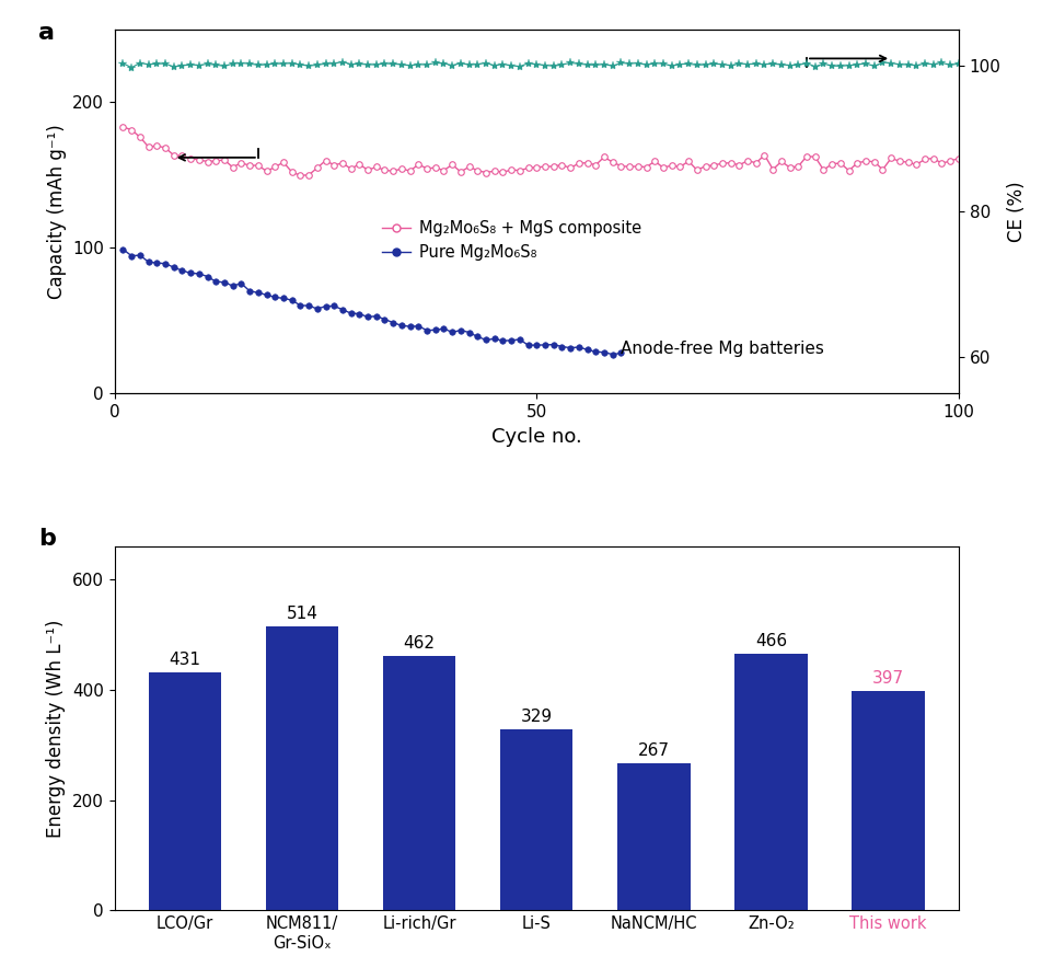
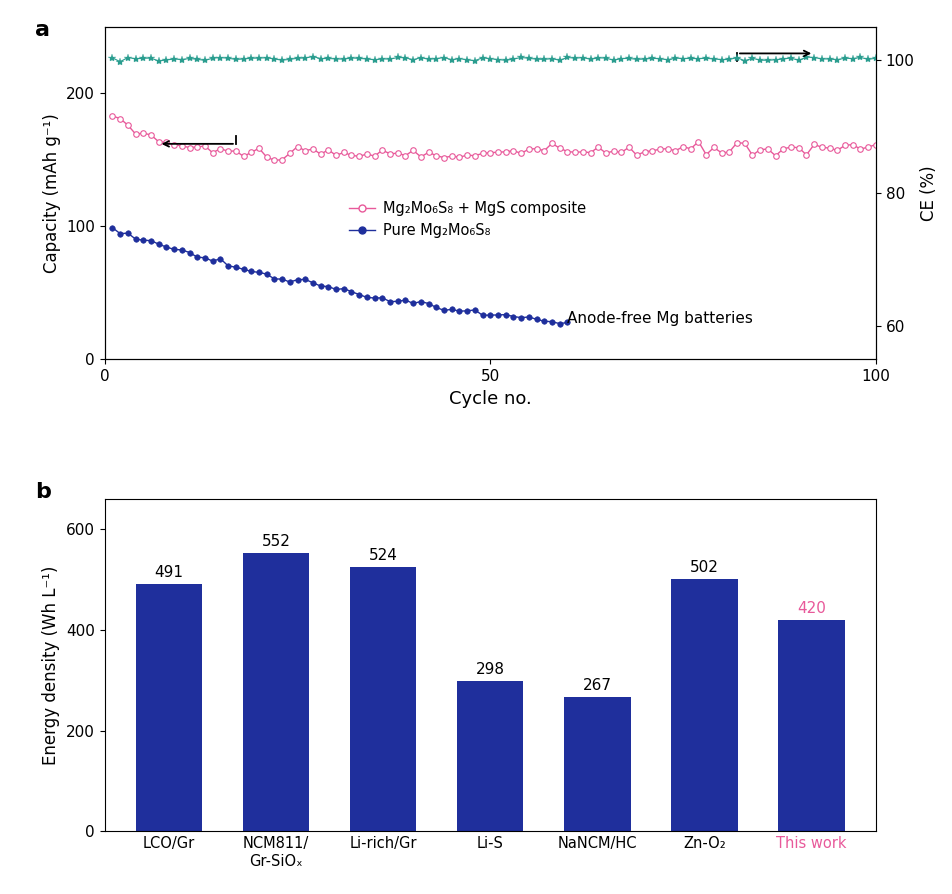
LCO/Gr: 431 -> 491
NCM811/ Gr-SiOₓ: 514 -> 552
Li-rich/Gr: 462 -> 524
Li-S: 329 -> 298
Zn-O₂: 466 -> 502
This work: 397 -> 420
